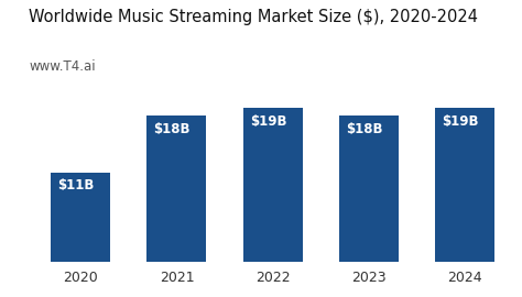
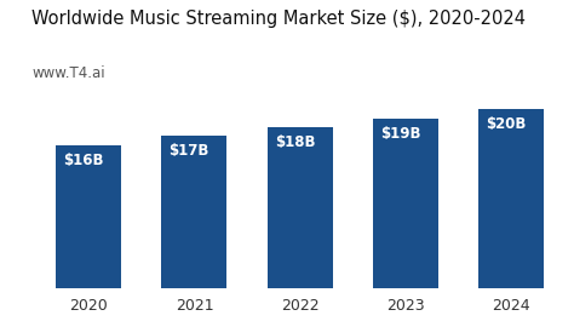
2020: $11B -> $16B
2021: $18B -> $17B
2022: $19B -> $18B
2023: $18B -> $19B
2024: $19B -> $20B
